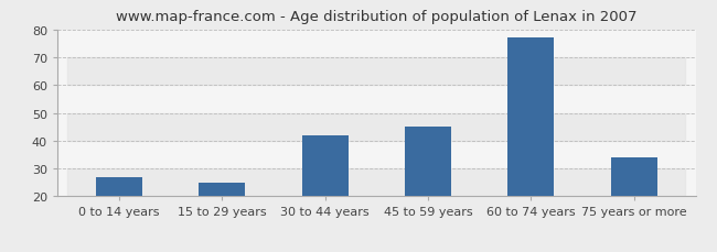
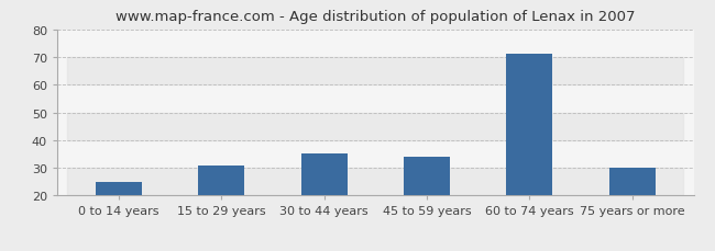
0 to 14 years: 27 -> 25
15 to 29 years: 25 -> 31
30 to 44 years: 42 -> 35
45 to 59 years: 45 -> 34
60 to 74 years: 77 -> 71
75 years or more: 34 -> 30
